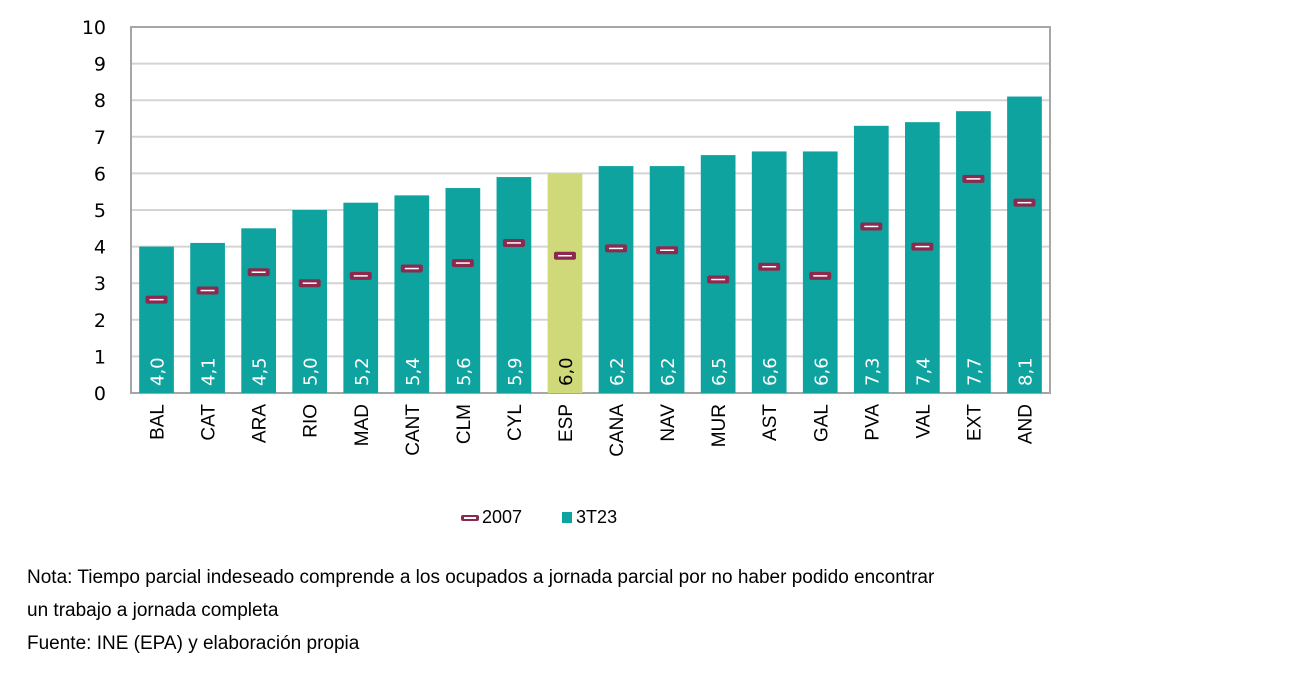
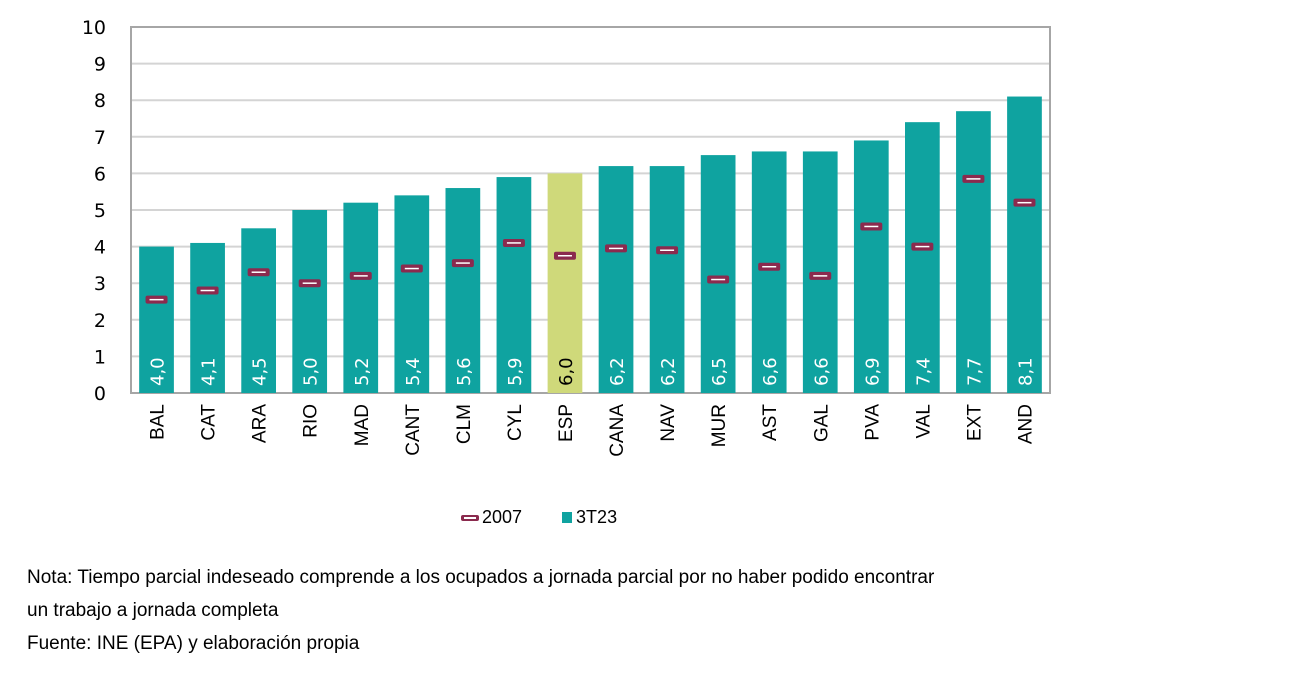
3T23/PVA: 7,3 -> 6,9
